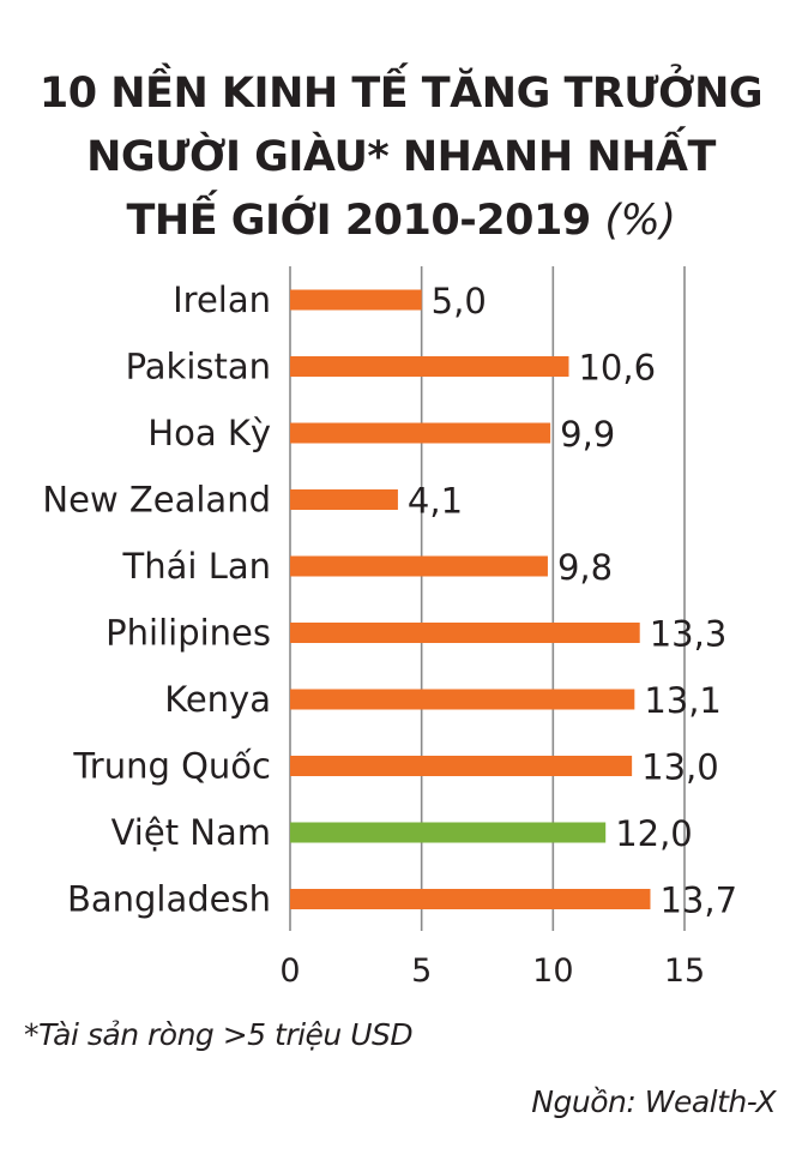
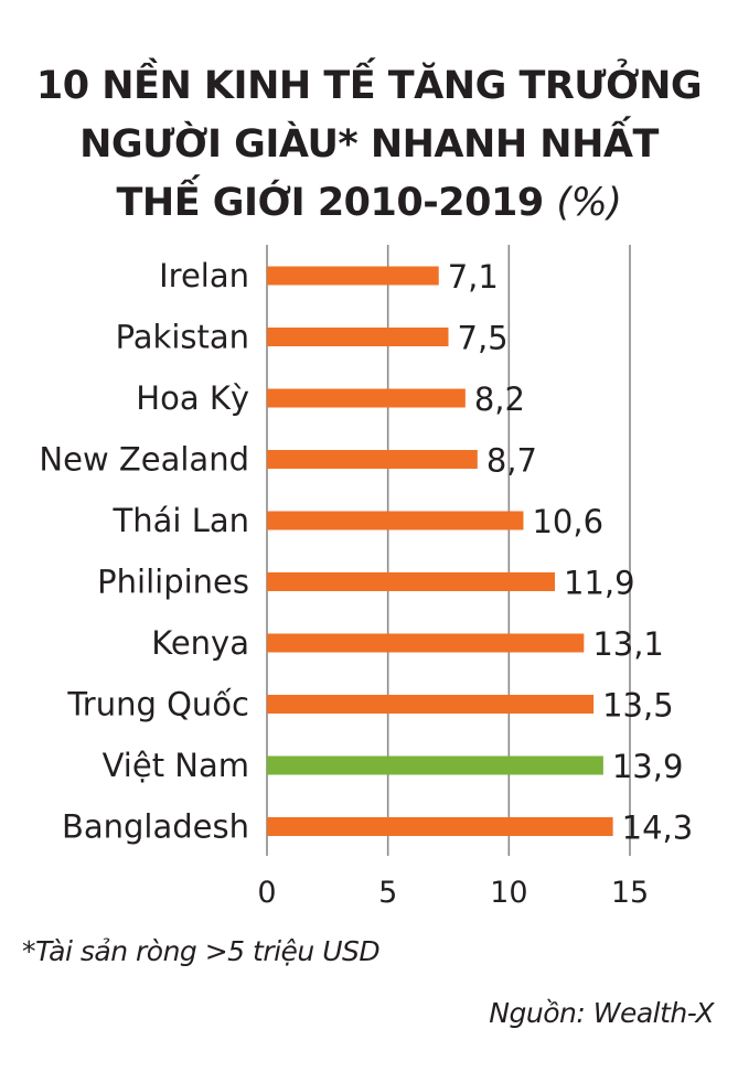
Irelan: 5,0 -> 7,1
Pakistan: 10,6 -> 7,5
Hoa Kỳ: 9,9 -> 8,2
New Zealand: 4,1 -> 8,7
Thái Lan: 9,8 -> 10,6
Philipines: 13,3 -> 11,9
Trung Quốc: 13,0 -> 13,5
Việt Nam: 12,0 -> 13,9
Bangladesh: 13,7 -> 14,3
